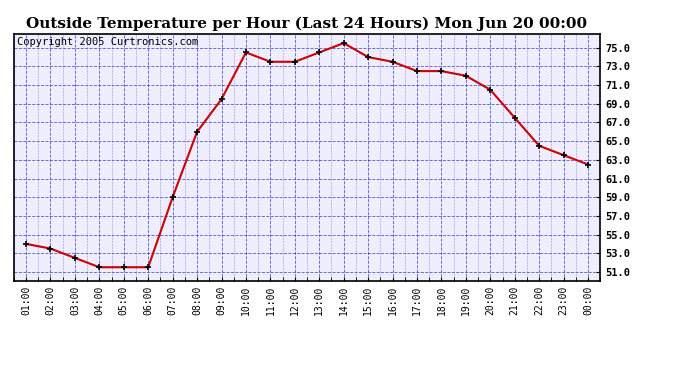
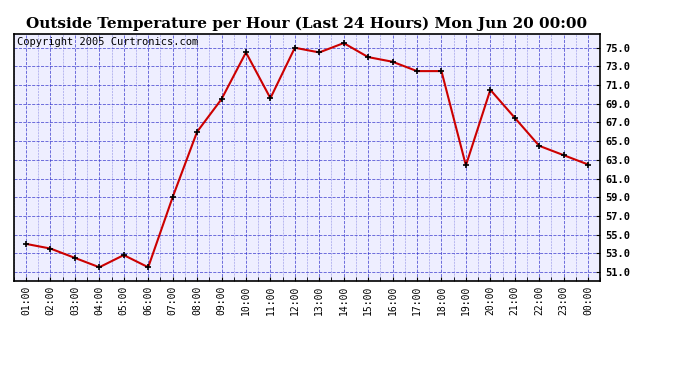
05:00: 51.5 -> 52.8
11:00: 73.5 -> 69.6
12:00: 73.5 -> 75.0
19:00: 72.0 -> 62.4
